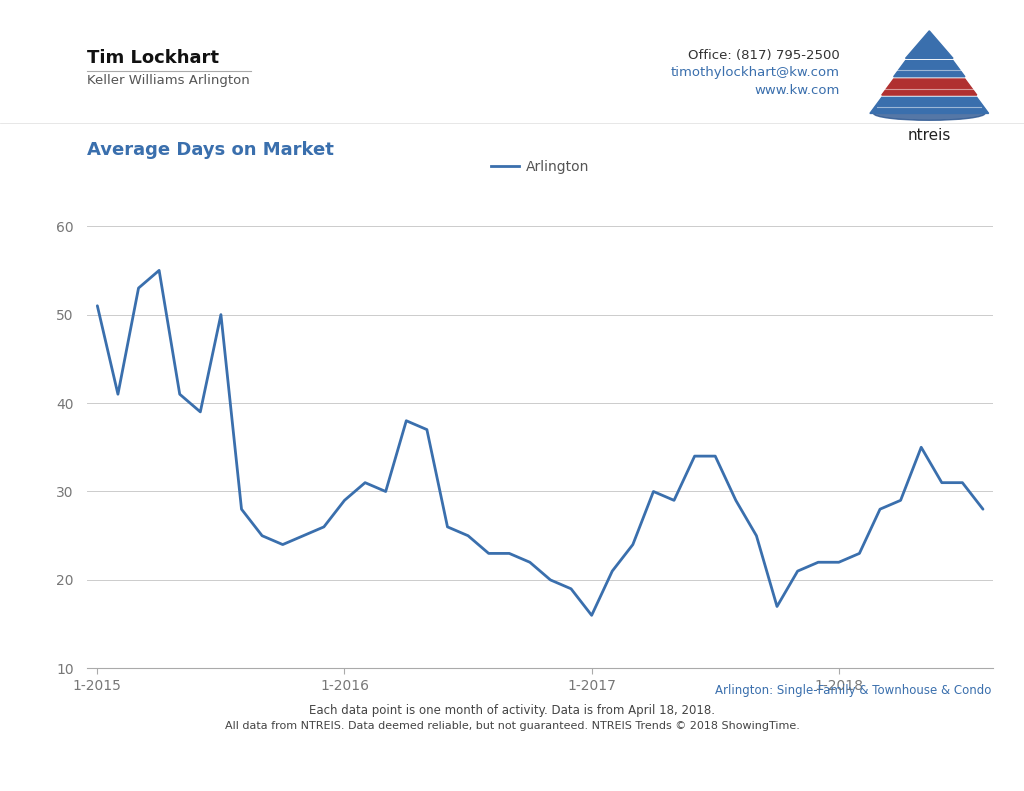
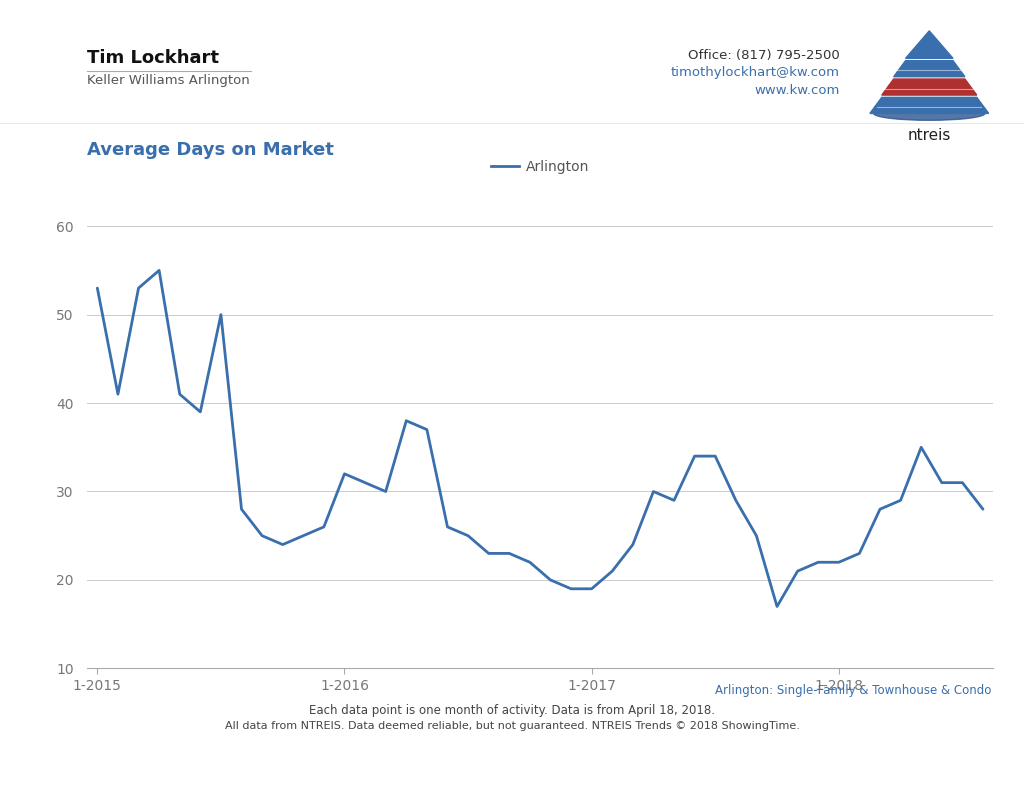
1-2015: 51 -> 53
1-2016: 29 -> 32
1-2017: 16 -> 19
